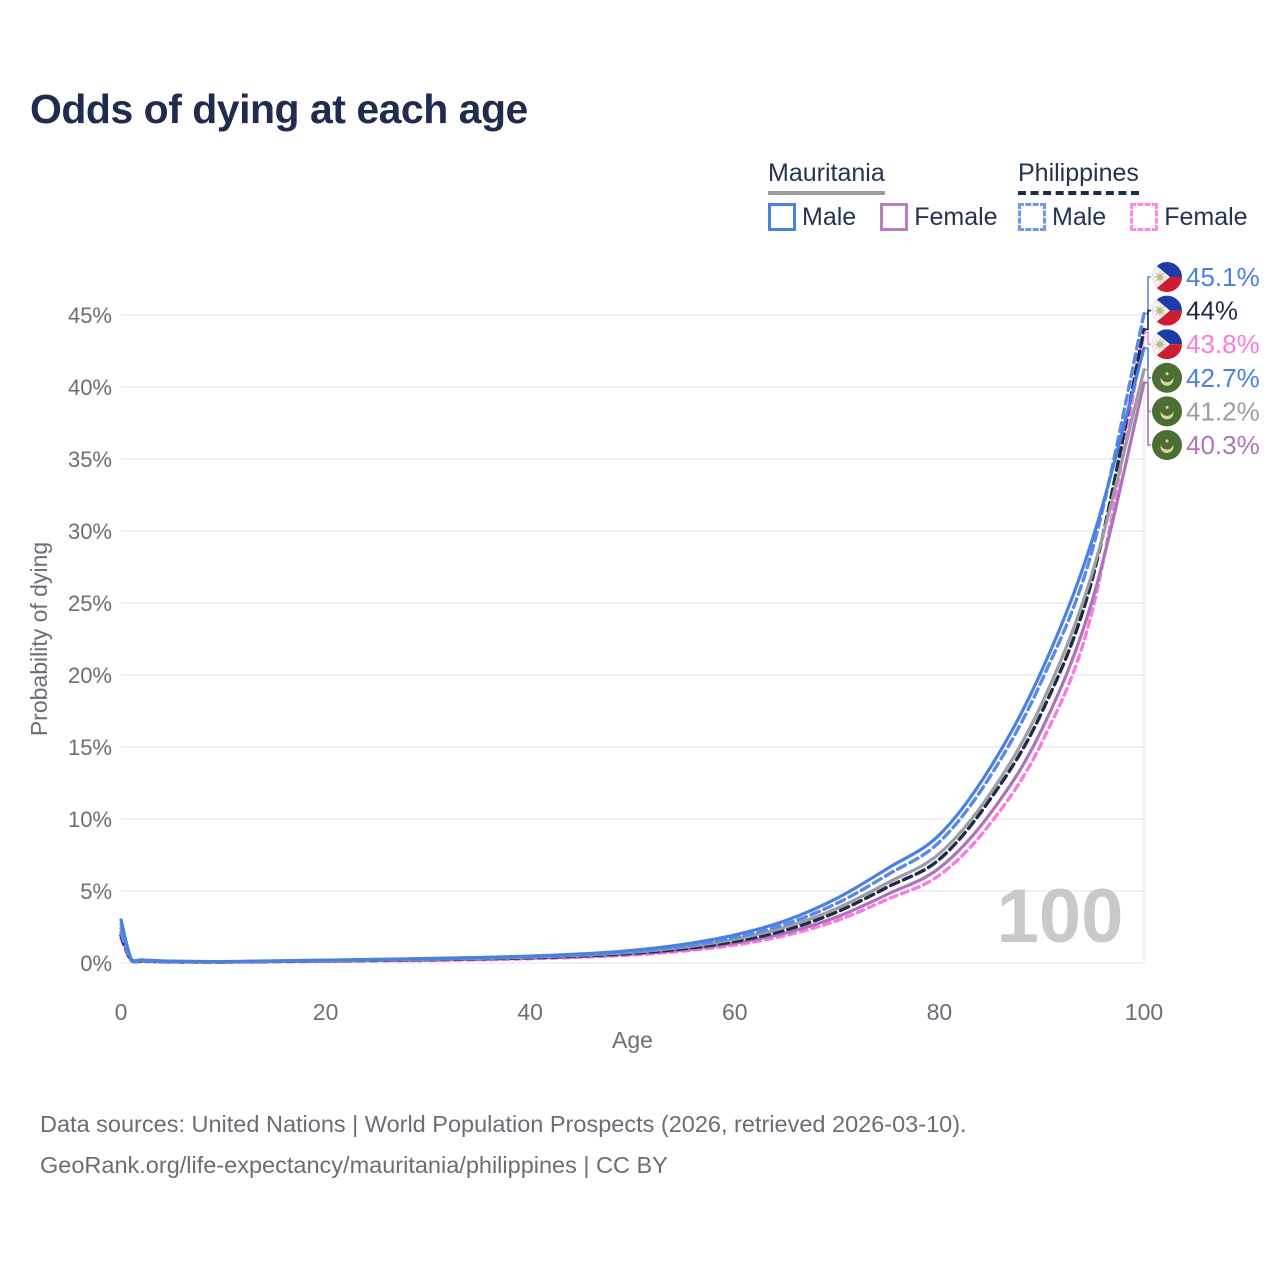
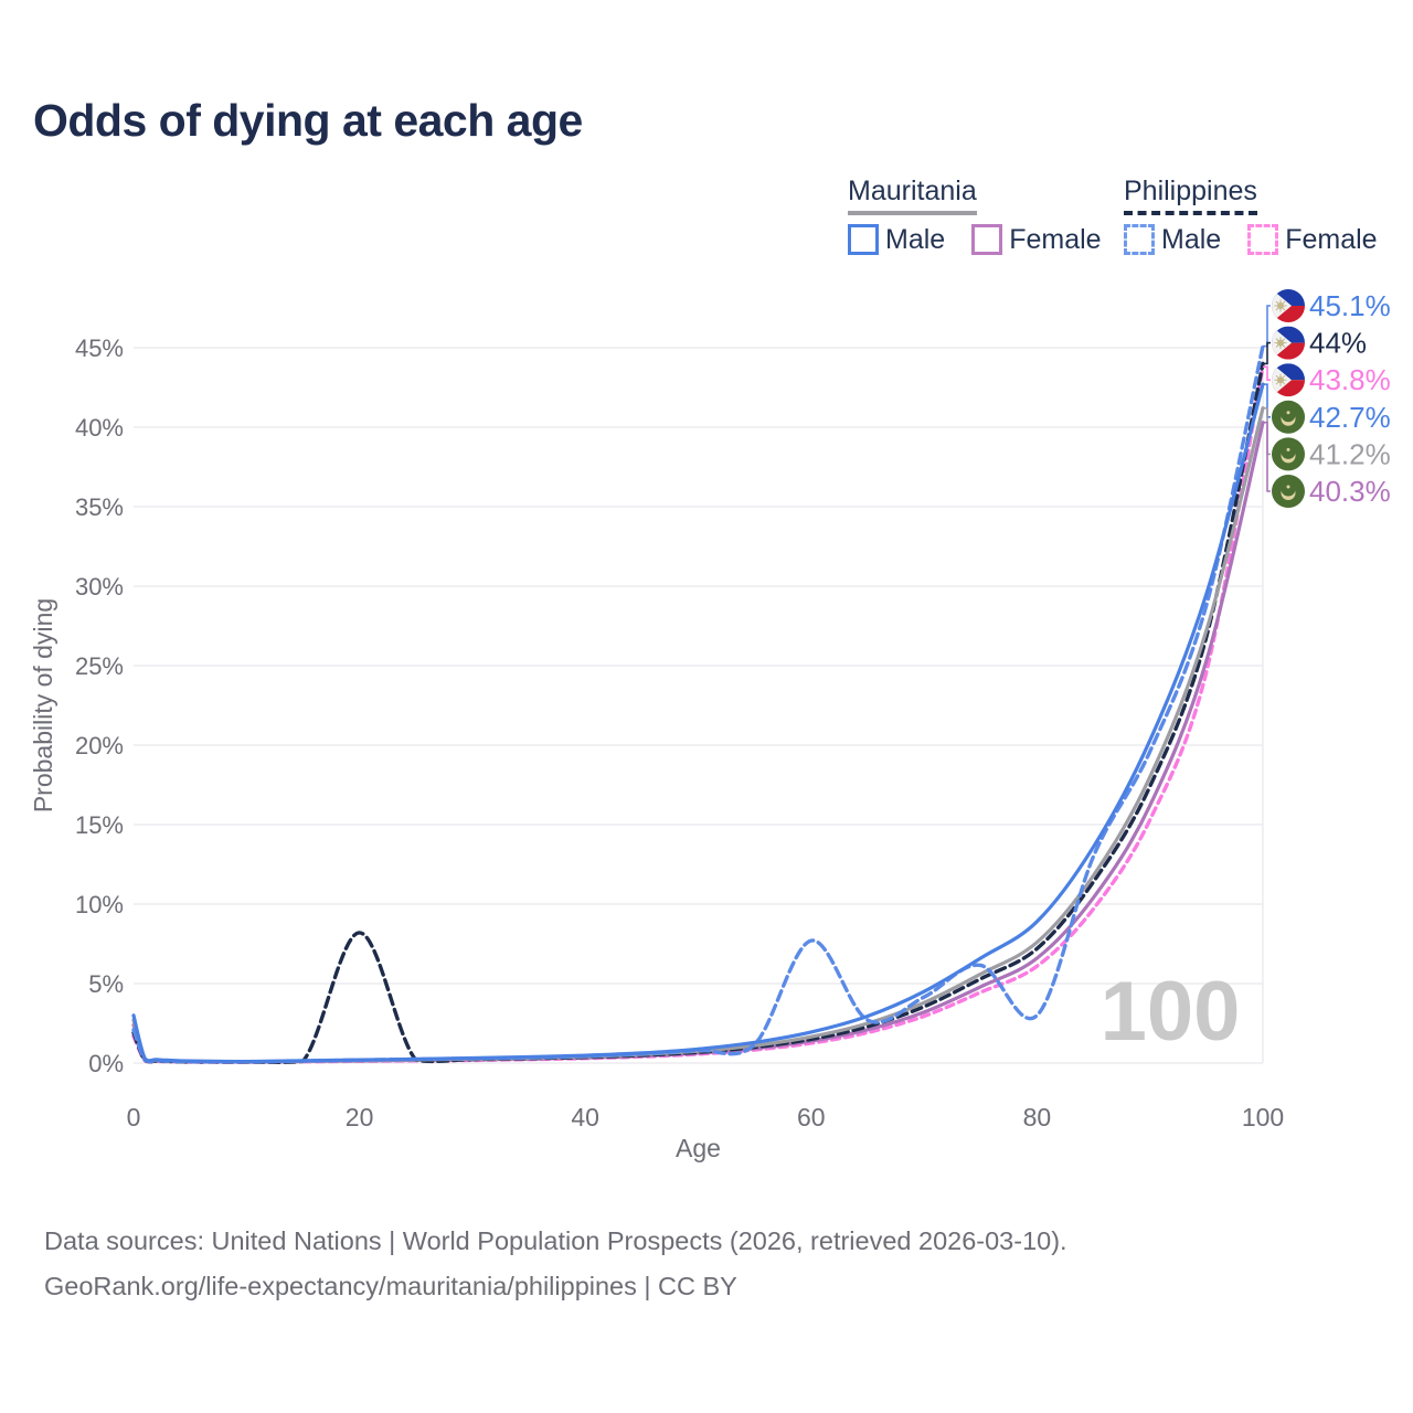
Philippines/20: 0.1% -> 8.2%
Philippines Male/60: 1.8% -> 7.7%
Philippines Male/80: 8.4% -> 3.0%
